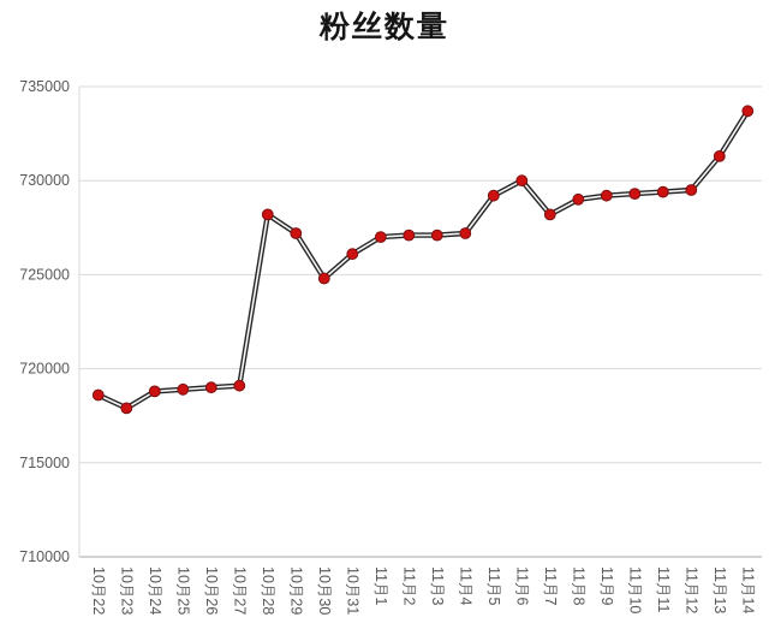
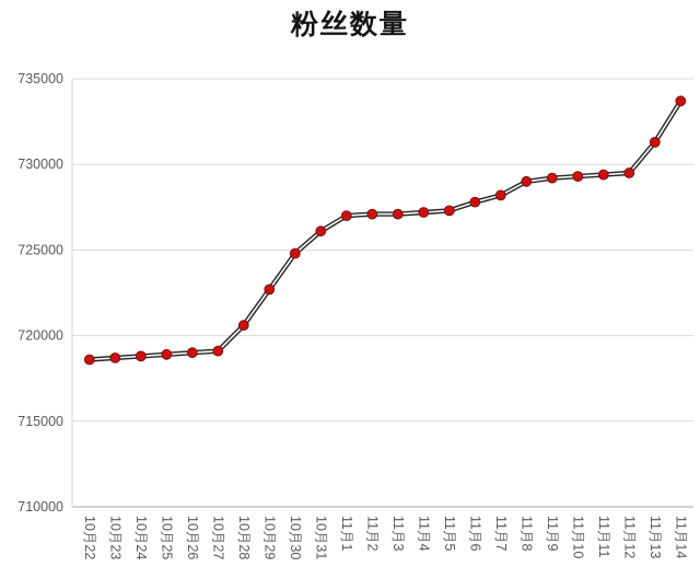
10月23: 717900 -> 718700
10月28: 728200 -> 720600
10月29: 727200 -> 722700
11月5: 729200 -> 727300
11月6: 730000 -> 727800
